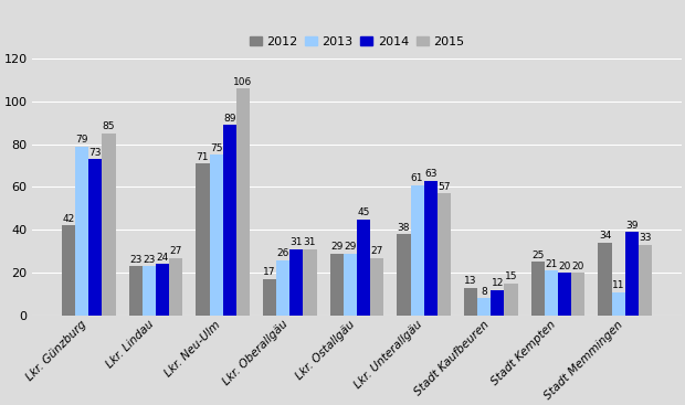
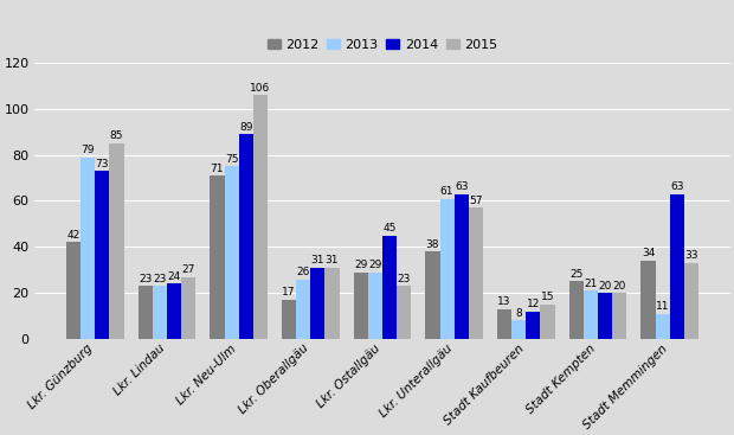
2015/Lkr. Ostallgäu: 27 -> 23
2014/Stadt Memmingen: 39 -> 63
